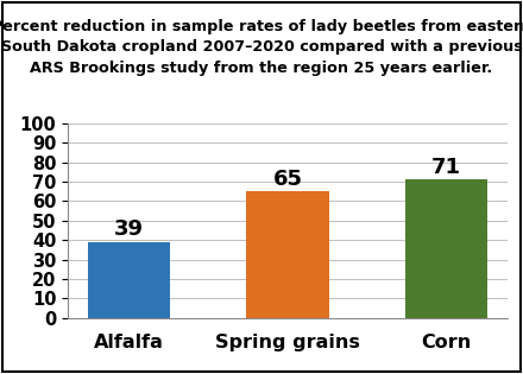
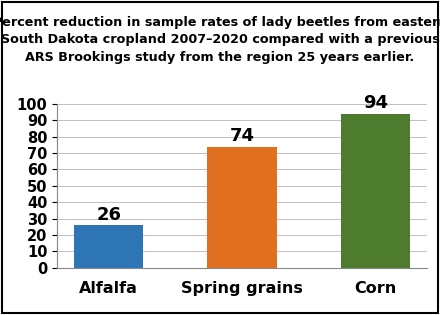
Alfalfa: 39 -> 26
Spring grains: 65 -> 74
Corn: 71 -> 94
